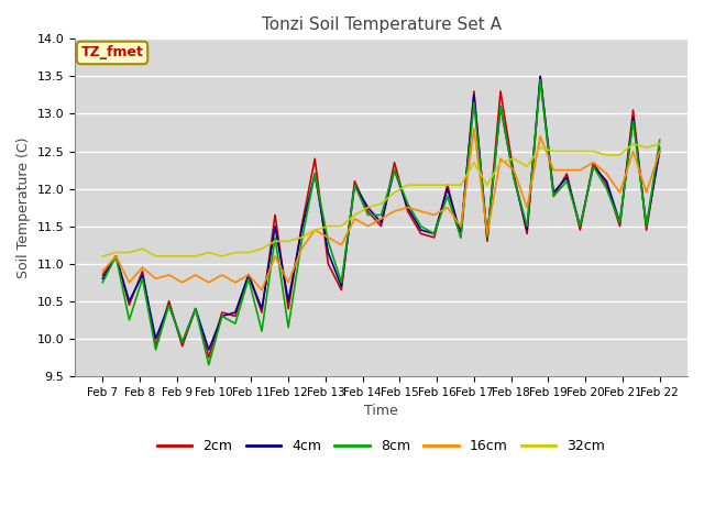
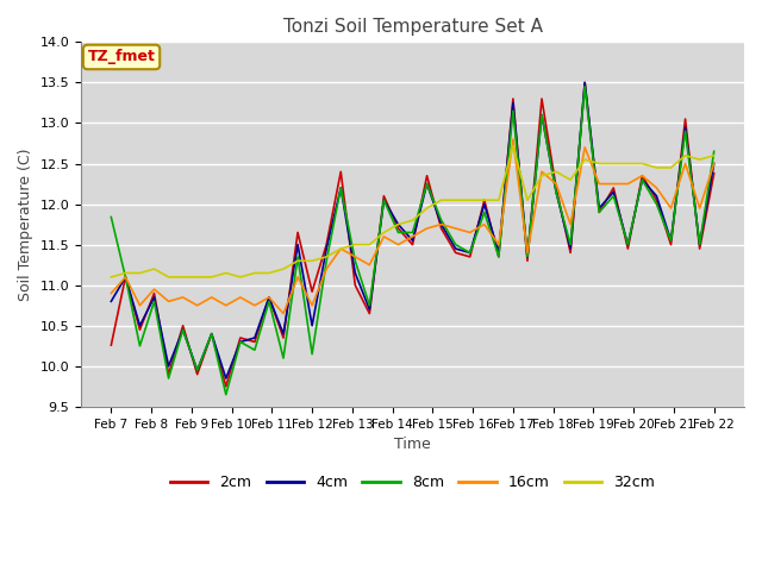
2cm/Feb 7: 10.85 -> 10.26
8cm/Feb 7: 10.75 -> 11.84
2cm/Feb 12: 10.40 -> 10.92
32cm/Feb 17: 12.35 -> 12.72
2cm/Feb 22: 12.55 -> 12.38
